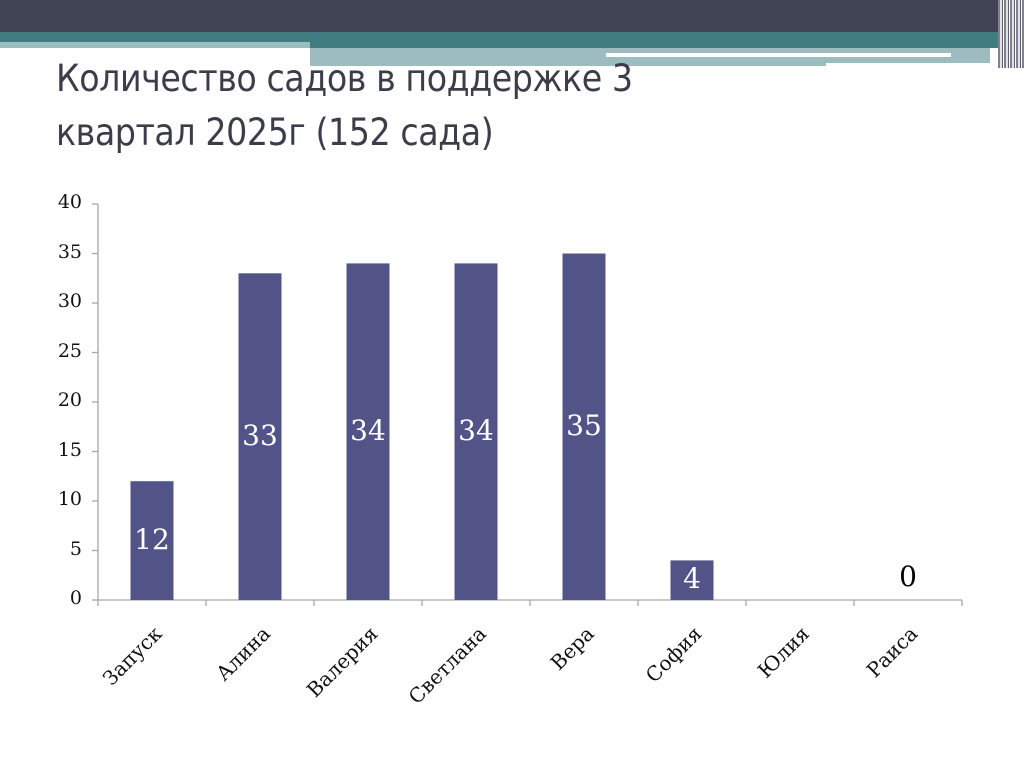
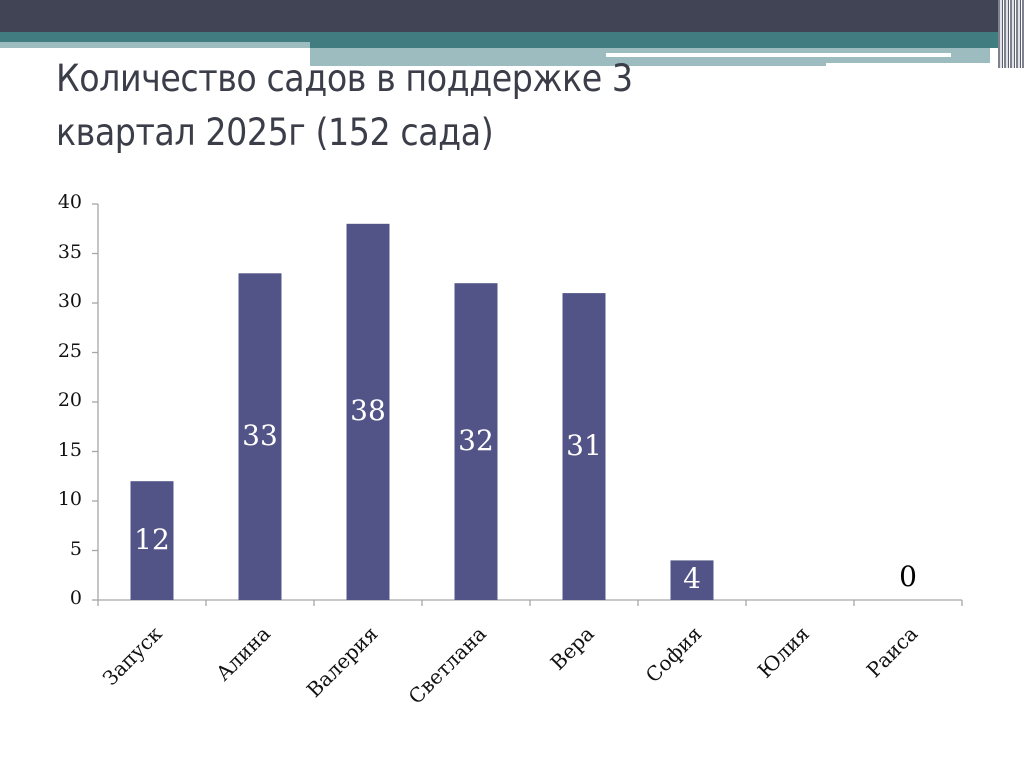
Валерия: 34 -> 38
Светлана: 34 -> 32
Вера: 35 -> 31
